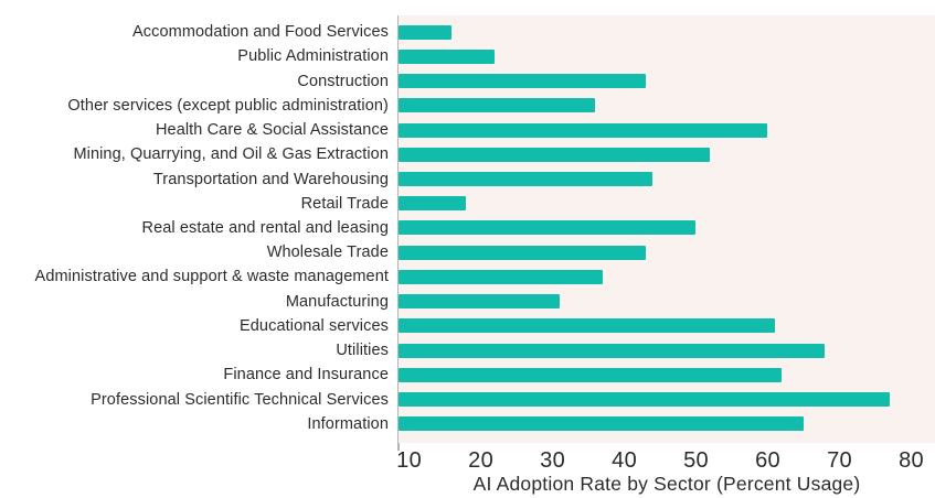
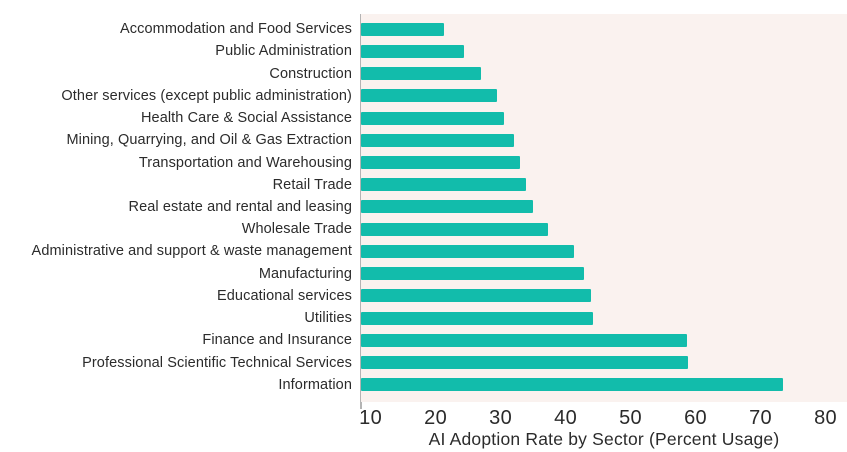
Accommodation and Food Services: 16 -> 21
Public Administration: 22 -> 24
Construction: 43 -> 27
Other services (except public administration): 36 -> 30
Health Care & Social Assistance: 60 -> 31
Mining, Quarrying, and Oil & Gas Extraction: 52 -> 32
Transportation and Warehousing: 44 -> 33
Retail Trade: 18 -> 34
Real estate and rental and leasing: 50 -> 35
Wholesale Trade: 43 -> 37
Administrative and support & waste management: 37 -> 41
Manufacturing: 31 -> 43
Educational services: 61 -> 44
Utilities: 68 -> 44
Finance and Insurance: 62 -> 59
Professional Scientific Technical Services: 77 -> 59
Information: 65 -> 74
